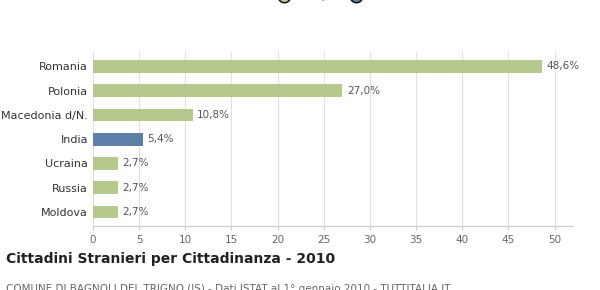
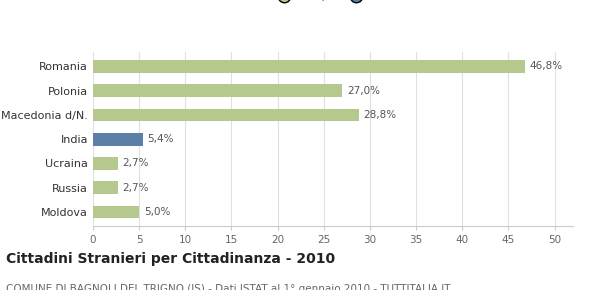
Romania: 48,6% -> 46,8%
Macedonia d/N.: 10,8% -> 28,8%
Moldova: 2,7% -> 5,0%
